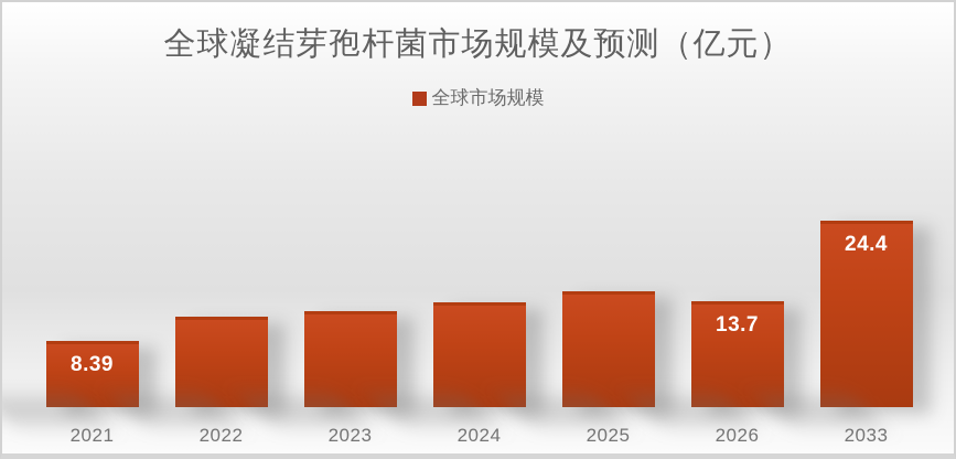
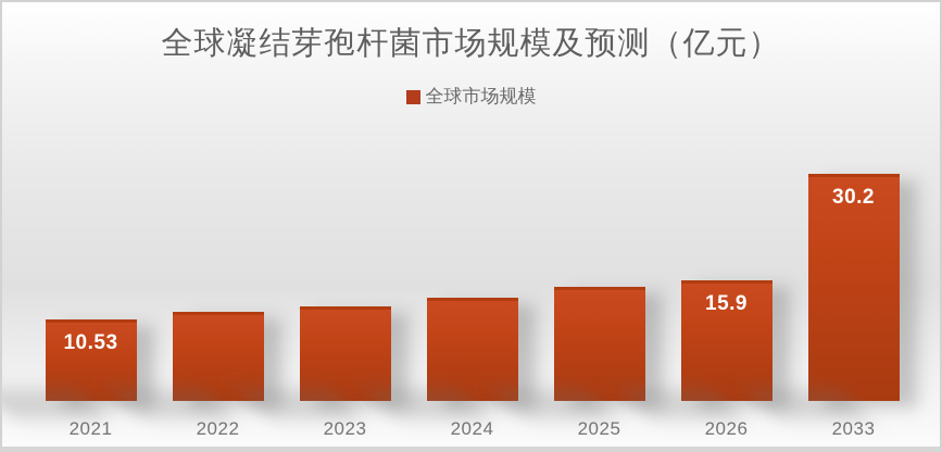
2021: 8.39 -> 10.53
2026: 13.7 -> 15.9
2033: 24.4 -> 30.2
